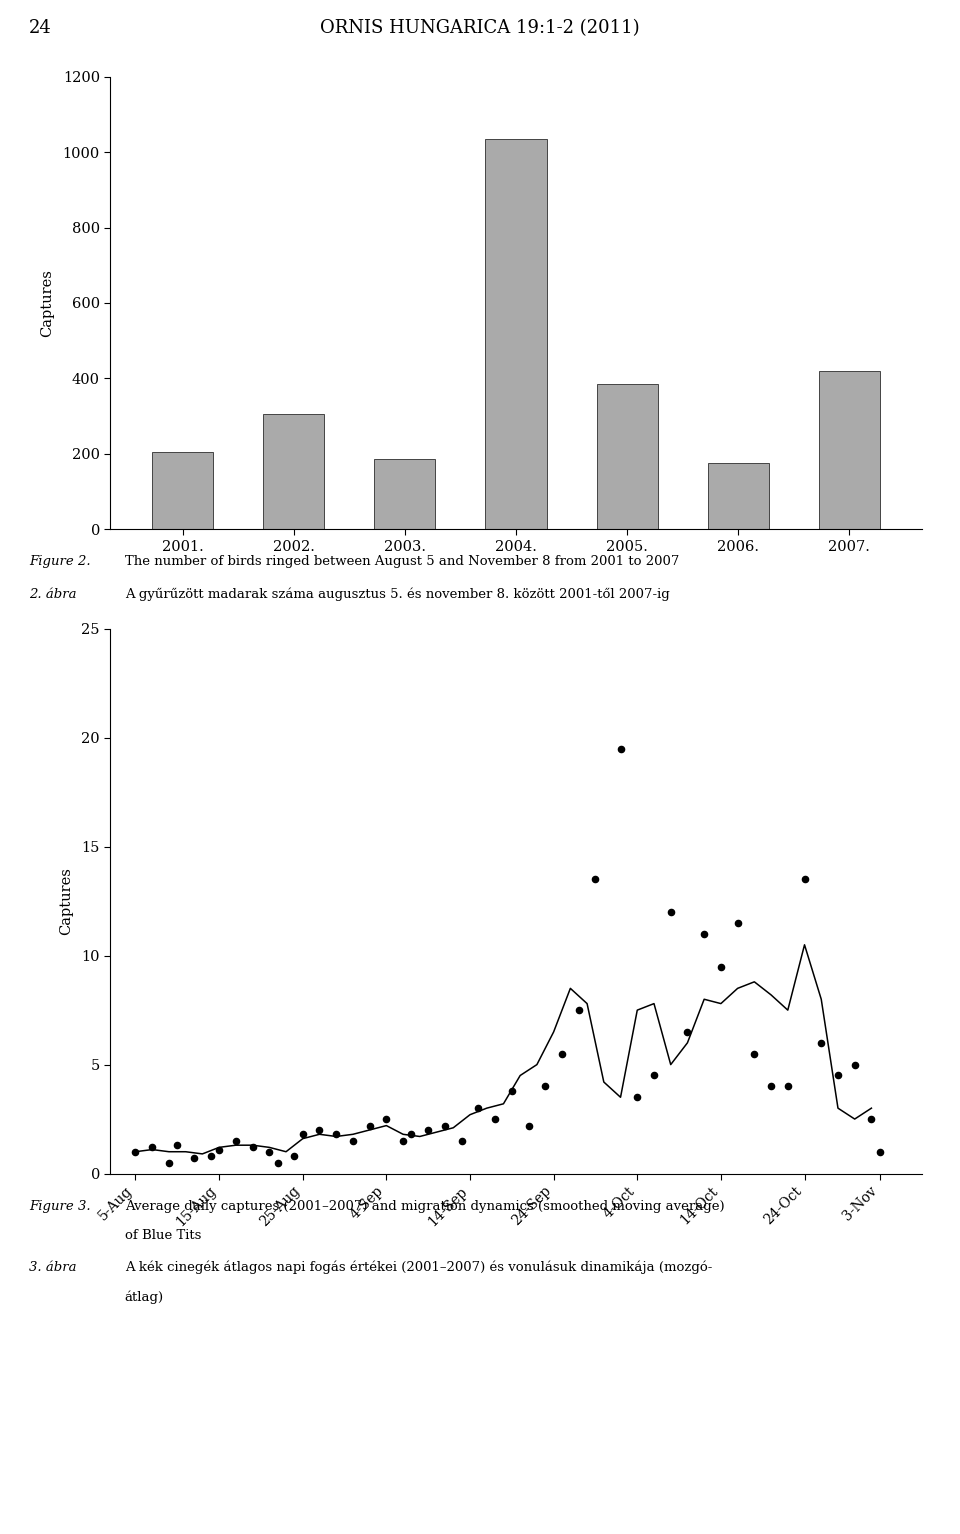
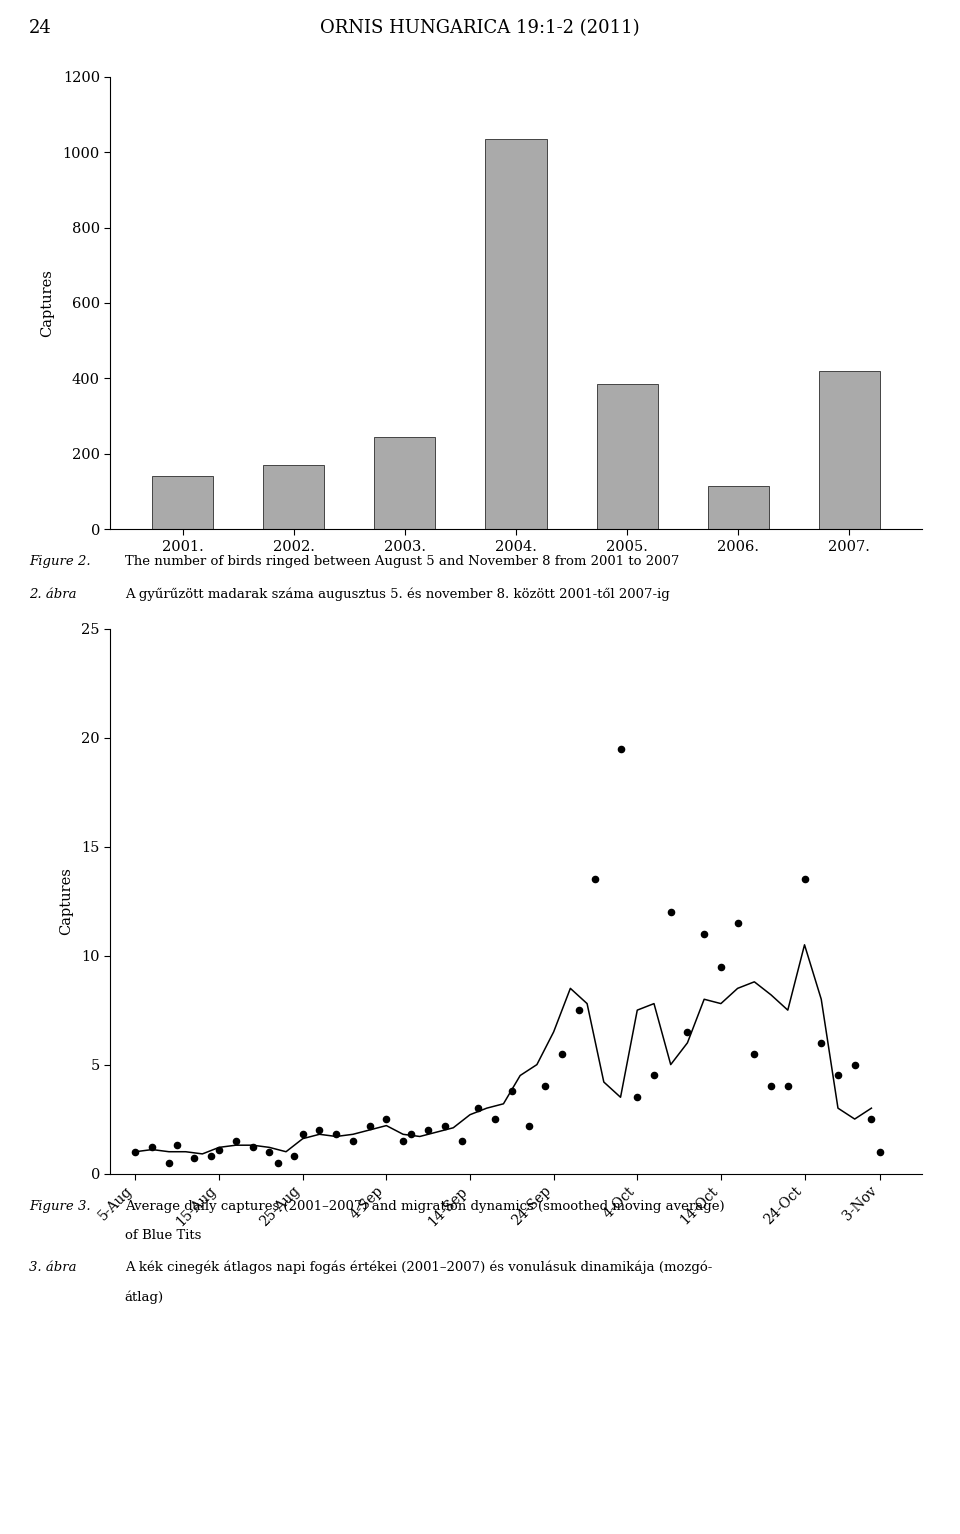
2001.: 205 -> 140
2002.: 305 -> 170
2003.: 185 -> 245
2006.: 175 -> 115
